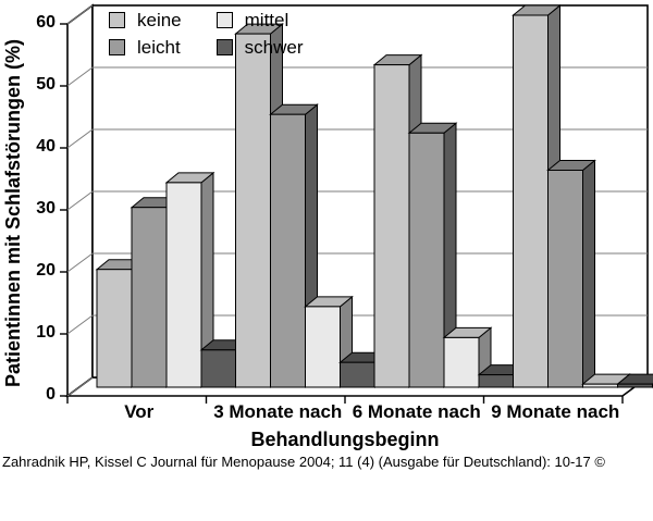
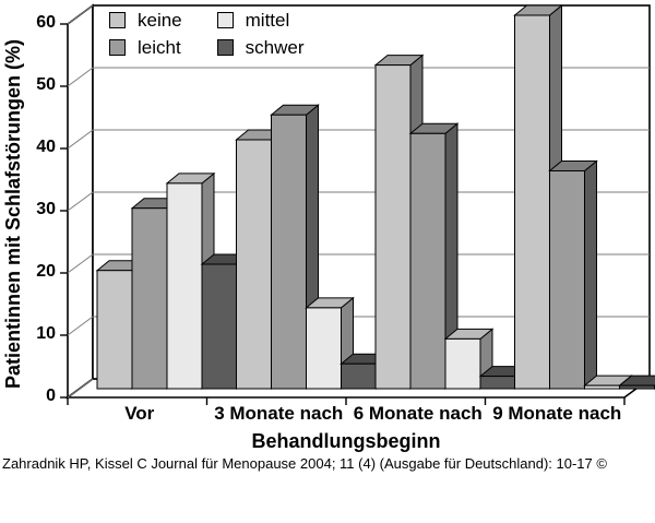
schwer/Vor: 6 -> 20
keine/3 Monate nach: 57 -> 40
